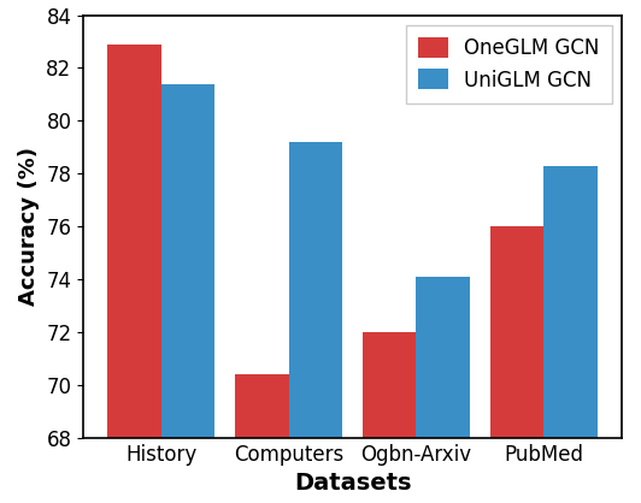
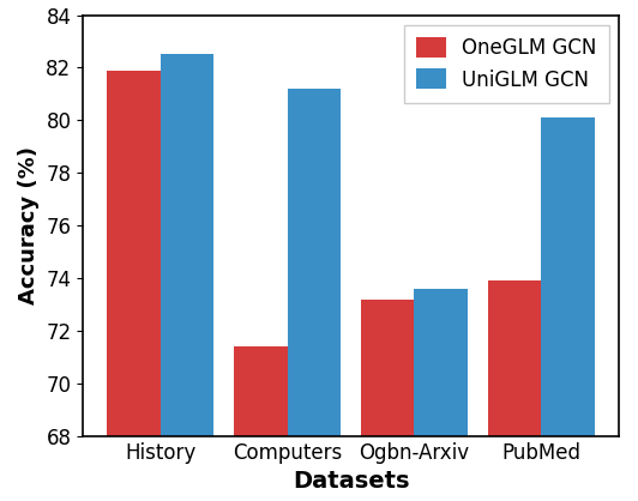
OneGLM GCN/History: 82.9 -> 81.9
UniGLM GCN/History: 81.4 -> 82.5
OneGLM GCN/Computers: 70.4 -> 71.4
UniGLM GCN/Computers: 79.2 -> 81.2
OneGLM GCN/Ogbn-Arxiv: 72.0 -> 73.2
UniGLM GCN/Ogbn-Arxiv: 74.1 -> 73.6
OneGLM GCN/PubMed: 76.0 -> 73.9
UniGLM GCN/PubMed: 78.3 -> 80.1
